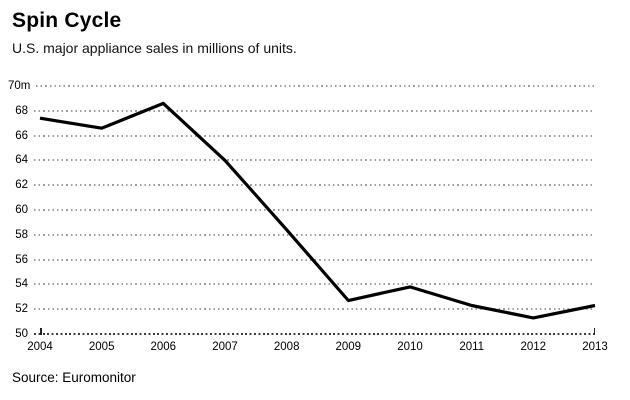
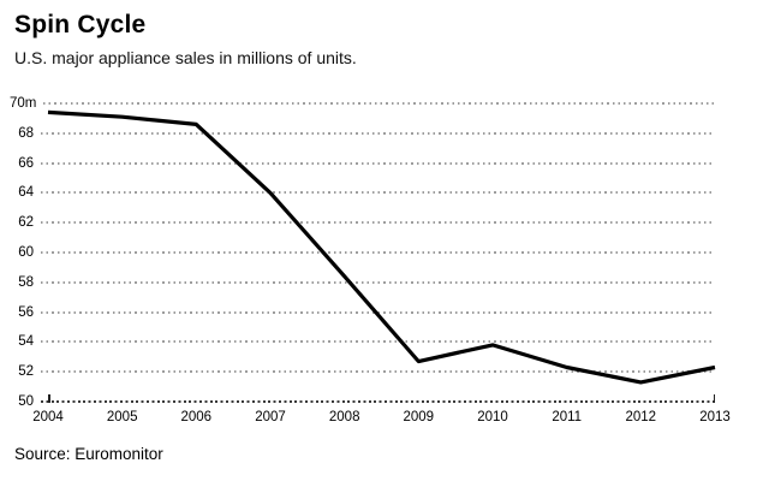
2004: 67.4 -> 69.4
2005: 66.6 -> 69.1
